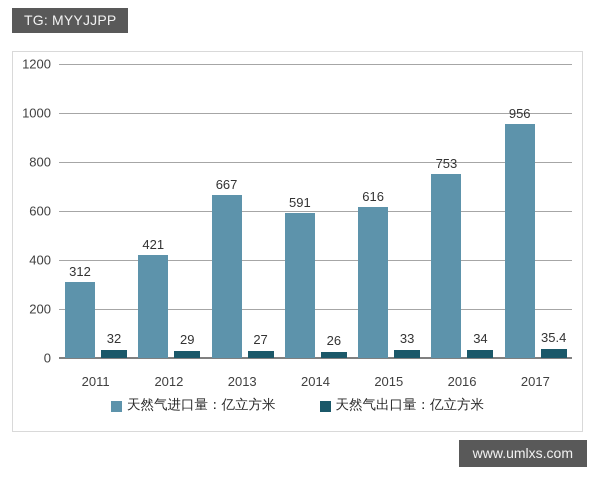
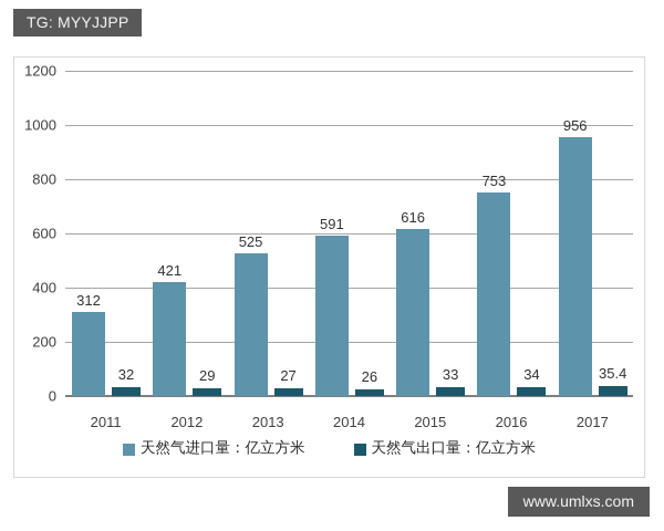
天然气进口量：亿立方米/2013: 667 -> 525
